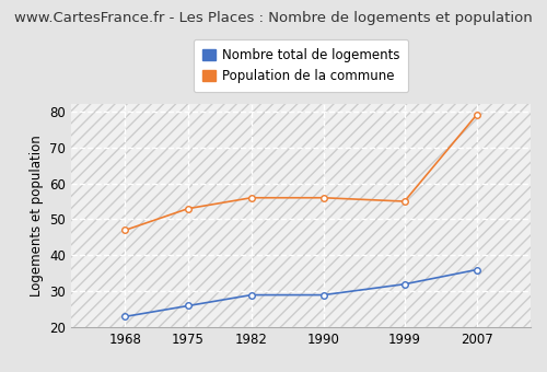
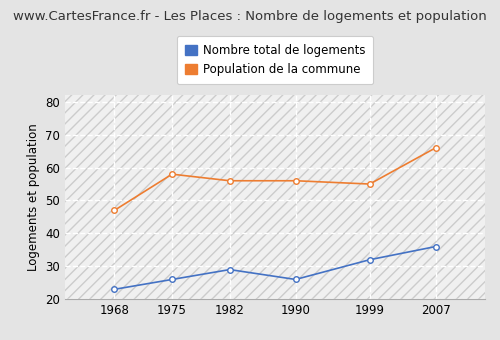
Population de la commune/1975: 53 -> 58
Nombre total de logements/1990: 29 -> 26
Population de la commune/2007: 79 -> 66
